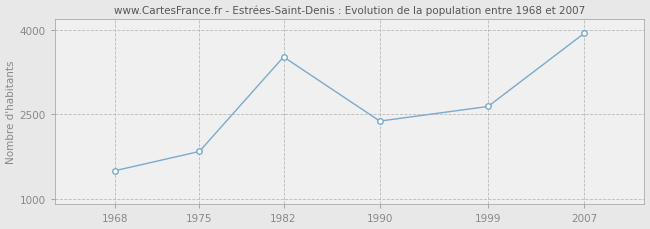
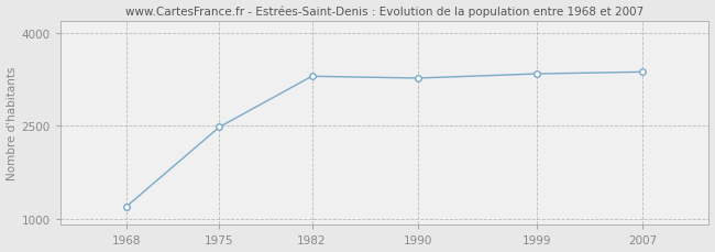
1968: 1500 -> 1200
1975: 1840 -> 2480
1982: 3520 -> 3300
1990: 2380 -> 3270
1999: 2640 -> 3340
2007: 3940 -> 3370
